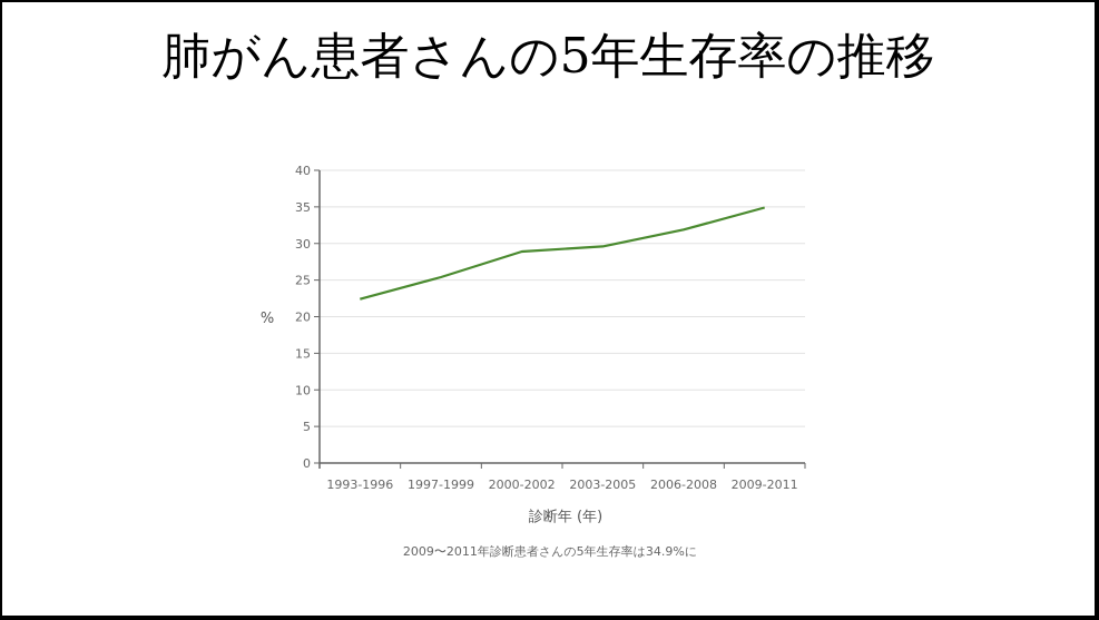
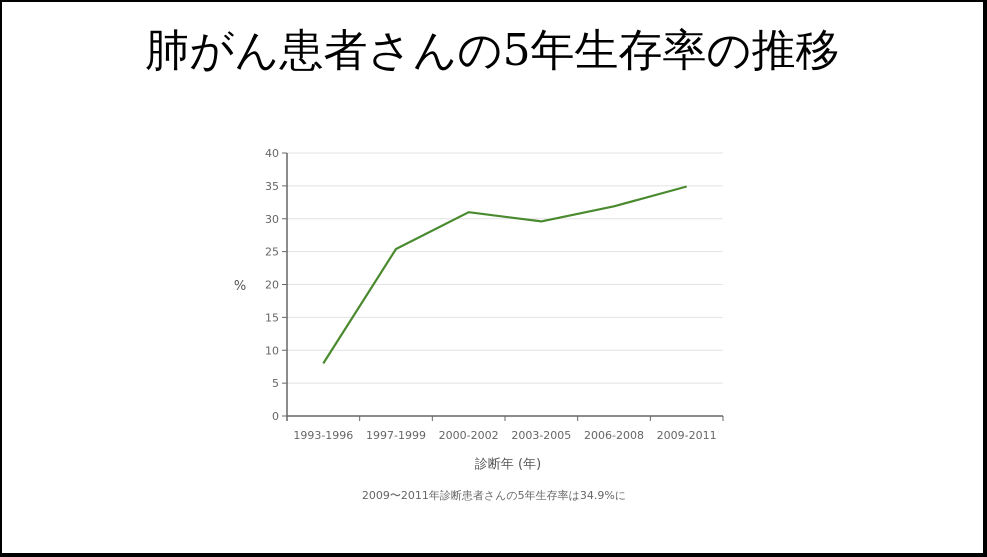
1993-1996: 22 -> 8
2000-2002: 29 -> 31
